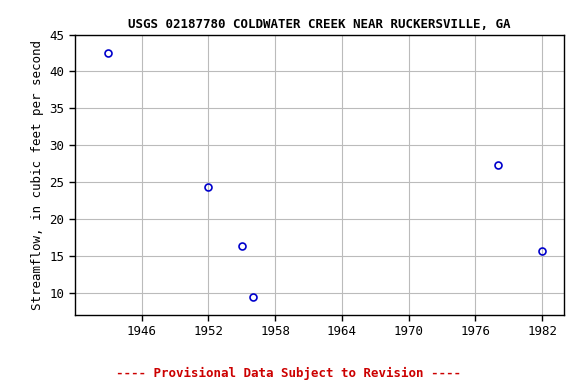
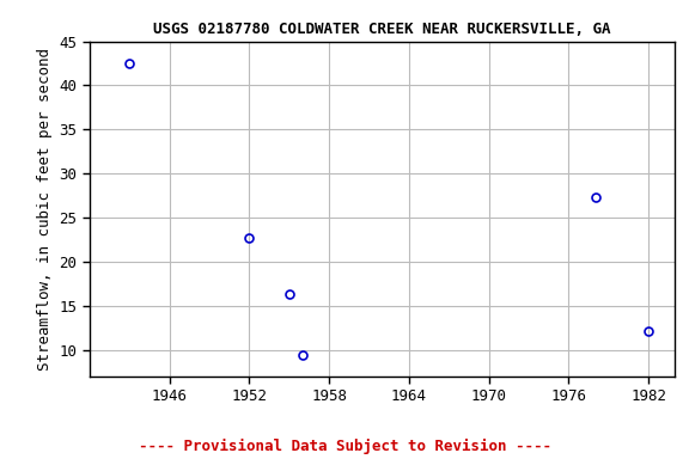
1952: 24.4 -> 22.7
1982: 15.6 -> 12.2
